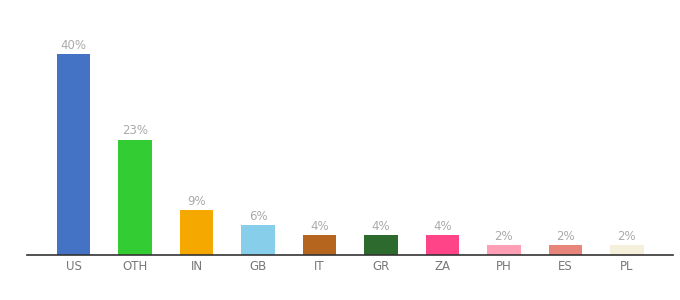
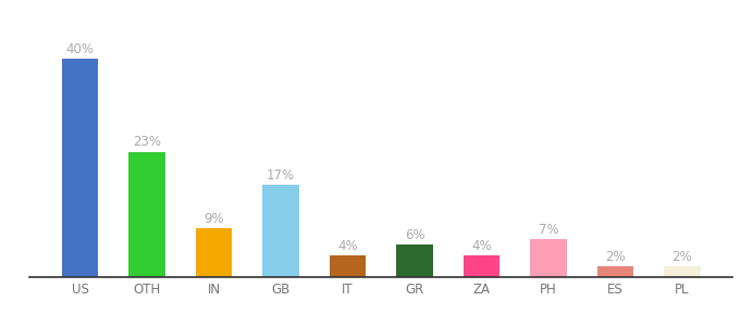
GB: 6% -> 17%
GR: 4% -> 6%
PH: 2% -> 7%
